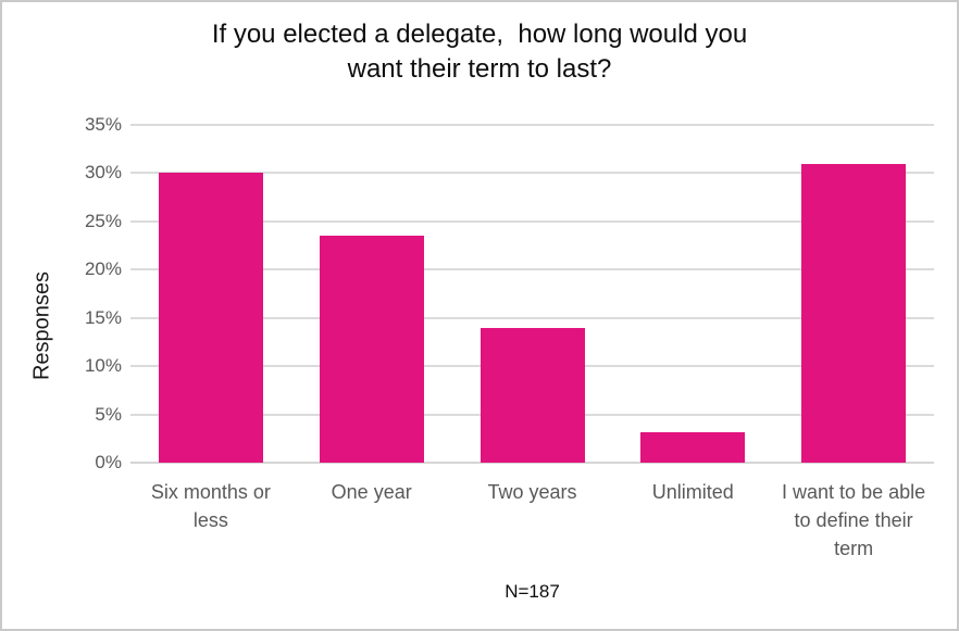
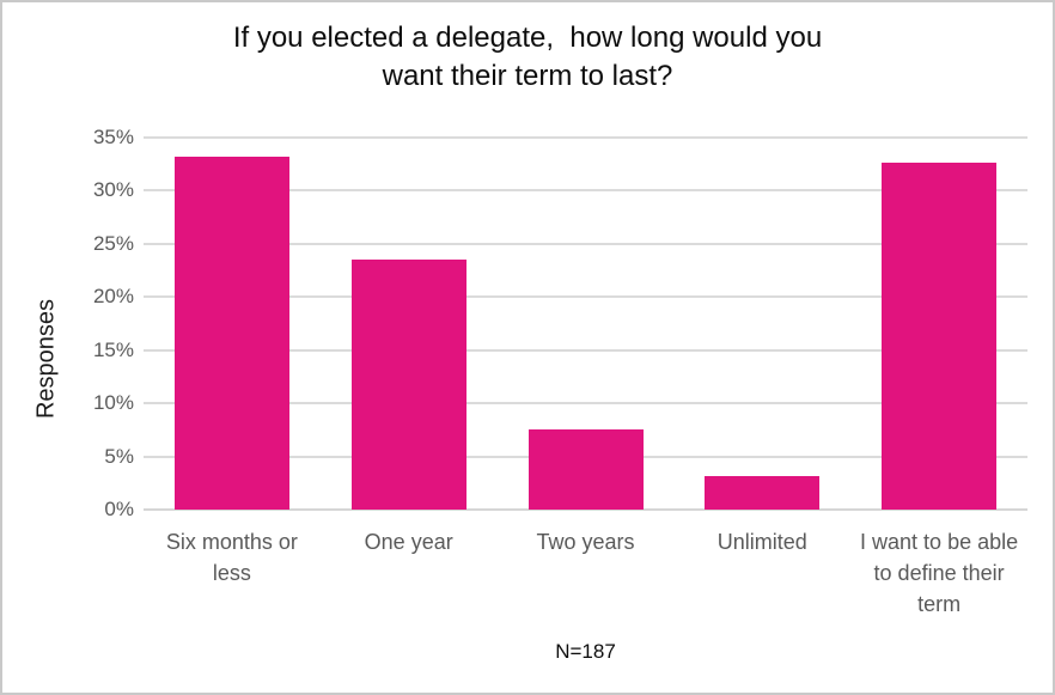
Six months or less: 30% -> 33%
Two years: 14% -> 8%
I want to be able to define their term: 31% -> 33%
